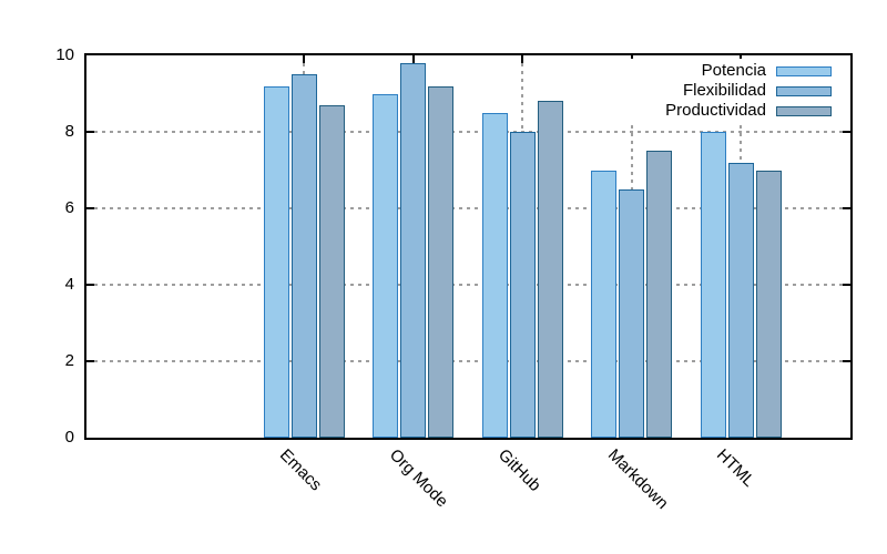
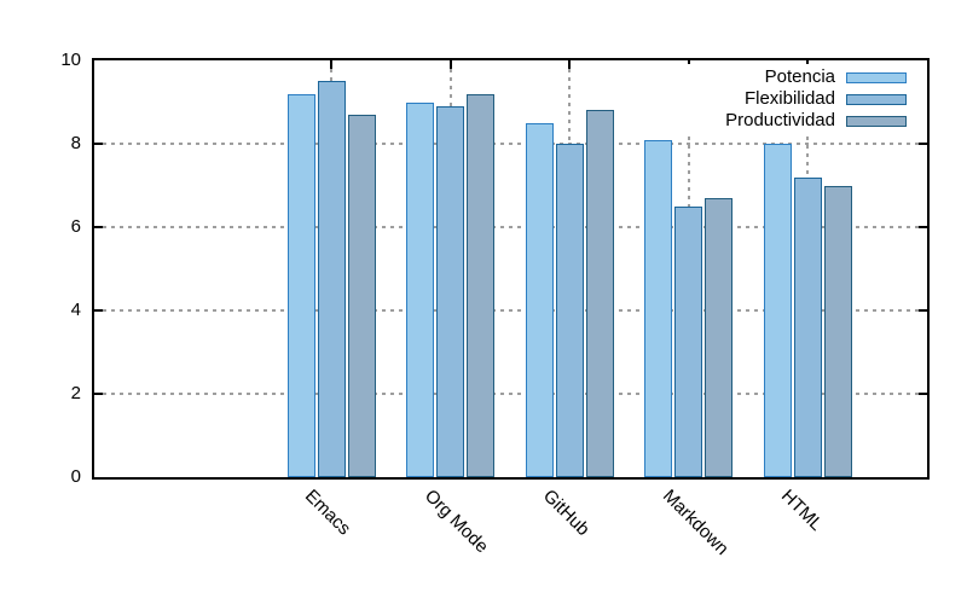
Flexibilidad/Org Mode: 9.8 -> 8.9
Potencia/Markdown: 7.0 -> 8.1
Productividad/Markdown: 7.5 -> 6.7
